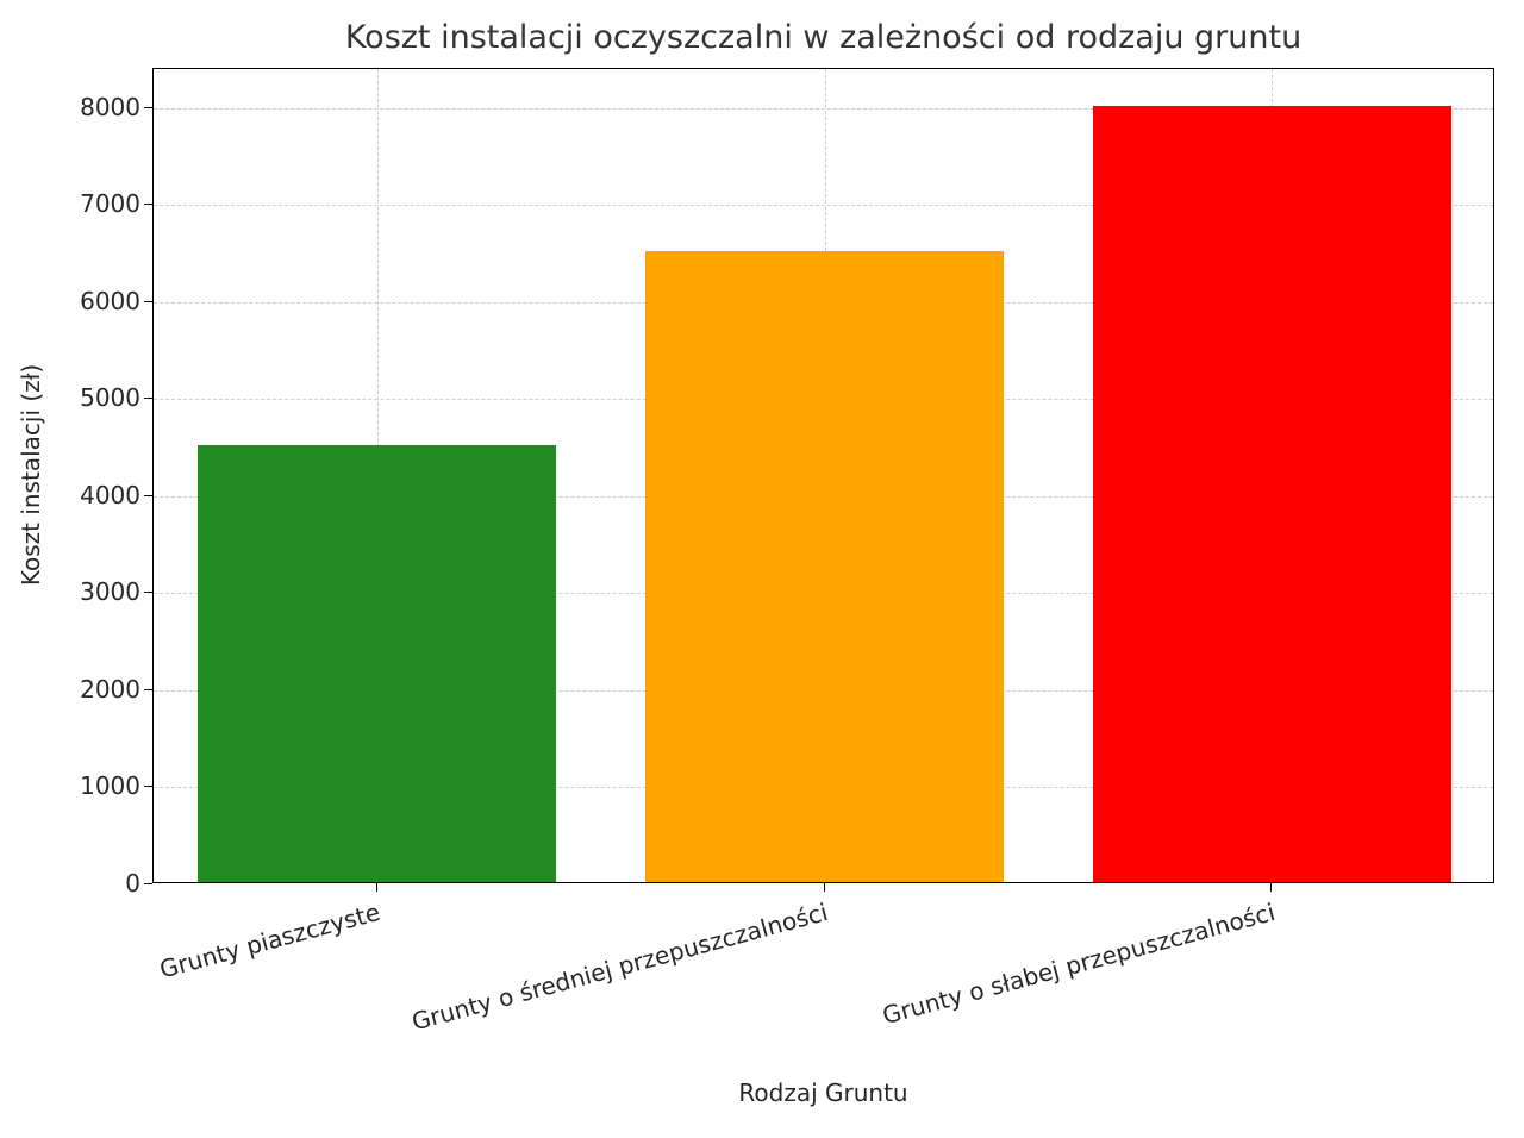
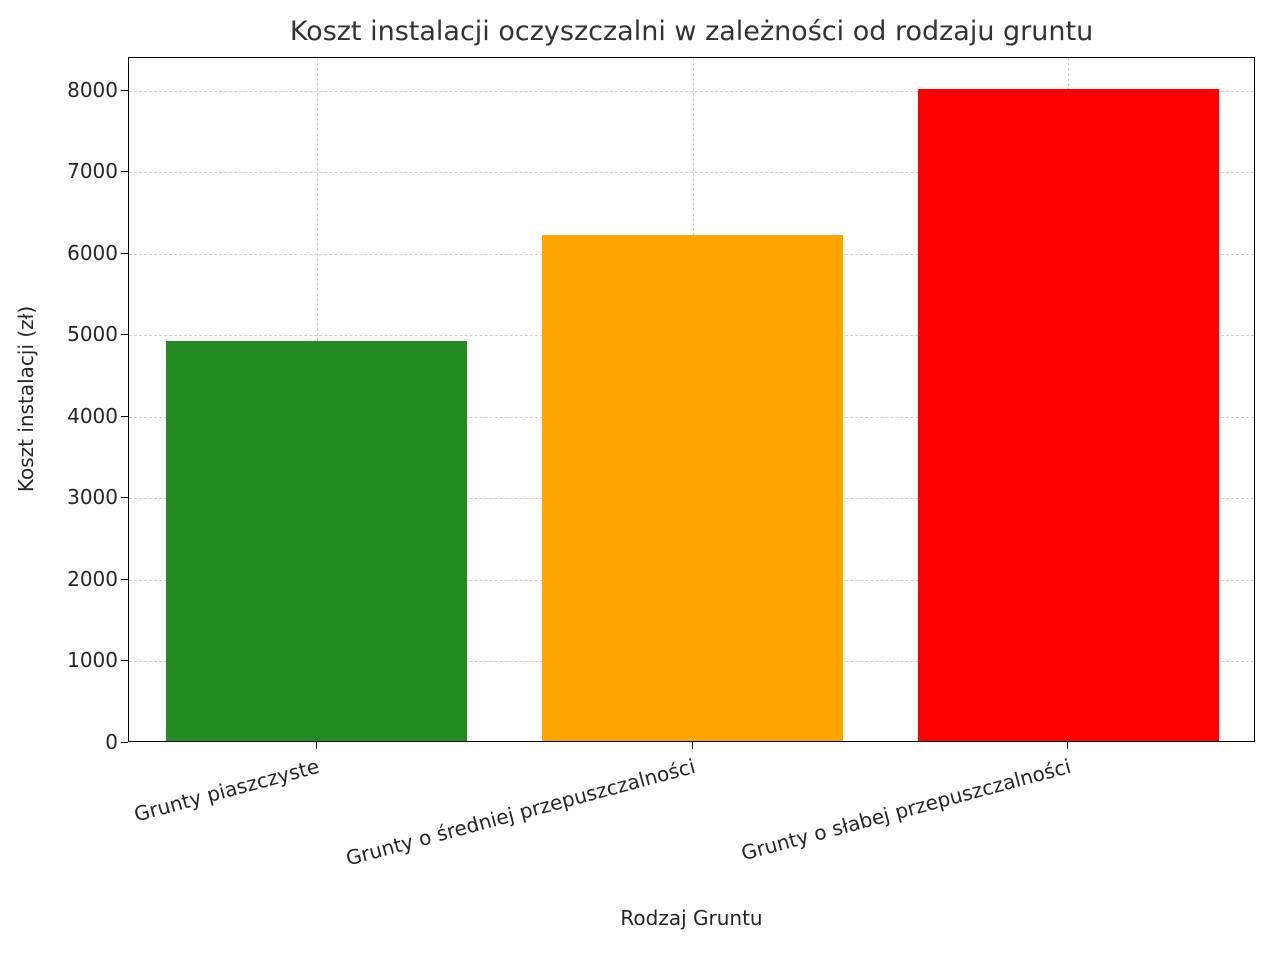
Grunty piaszczyste: 4500 -> 4900
Grunty o średniej przepuszczalności: 6500 -> 6200
